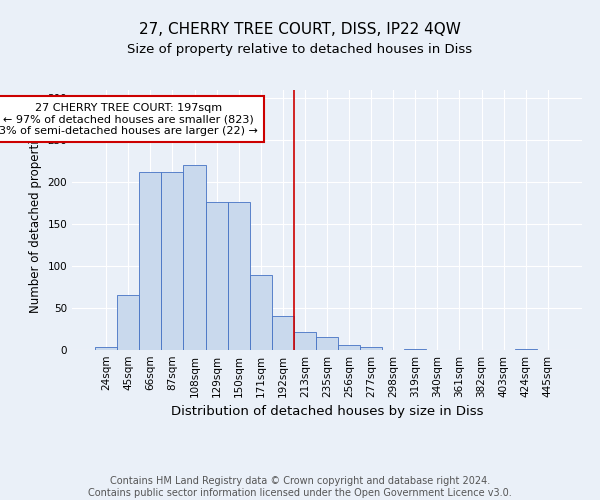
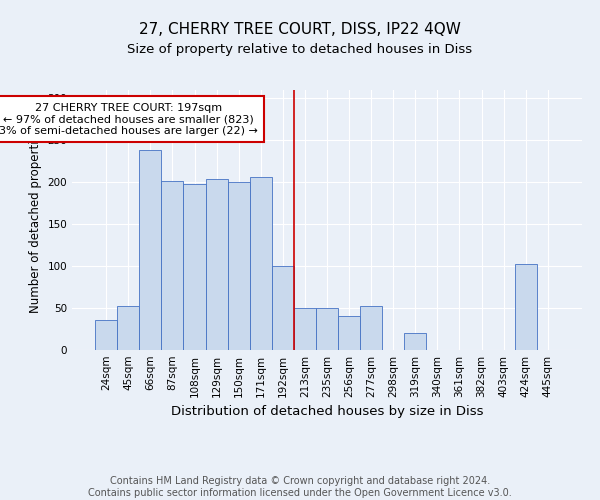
24sqm: 4 -> 36
45sqm: 65 -> 52
66sqm: 212 -> 238
87sqm: 212 -> 202
108sqm: 221 -> 198
129sqm: 177 -> 204
150sqm: 177 -> 200
171sqm: 90 -> 206
192sqm: 41 -> 100
213sqm: 21 -> 50
235sqm: 15 -> 50
256sqm: 6 -> 40
277sqm: 4 -> 52
319sqm: 1 -> 20
424sqm: 1 -> 102
